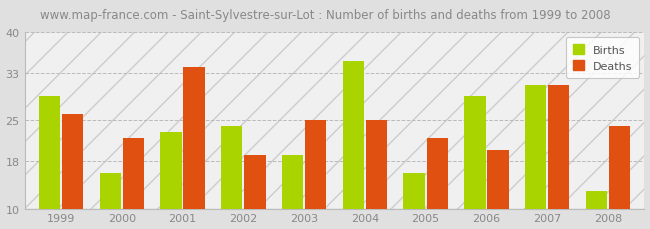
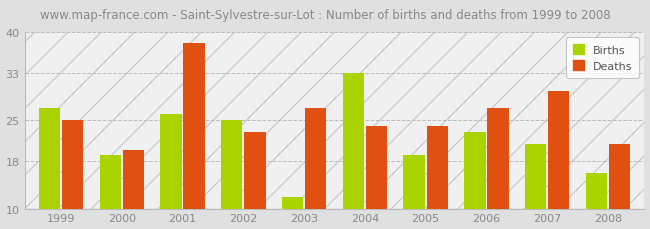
Births/1999: 29 -> 27
Deaths/1999: 26 -> 25
Births/2000: 16 -> 19
Deaths/2000: 22 -> 20
Births/2001: 23 -> 26
Deaths/2001: 34 -> 38
Births/2002: 24 -> 25
Deaths/2002: 19 -> 23
Births/2003: 19 -> 12
Deaths/2003: 25 -> 27
Births/2004: 35 -> 33
Deaths/2004: 25 -> 24
Births/2005: 16 -> 19
Deaths/2005: 22 -> 24
Births/2006: 29 -> 23
Deaths/2006: 20 -> 27
Births/2007: 31 -> 21
Deaths/2007: 31 -> 30
Births/2008: 13 -> 16
Deaths/2008: 24 -> 21
